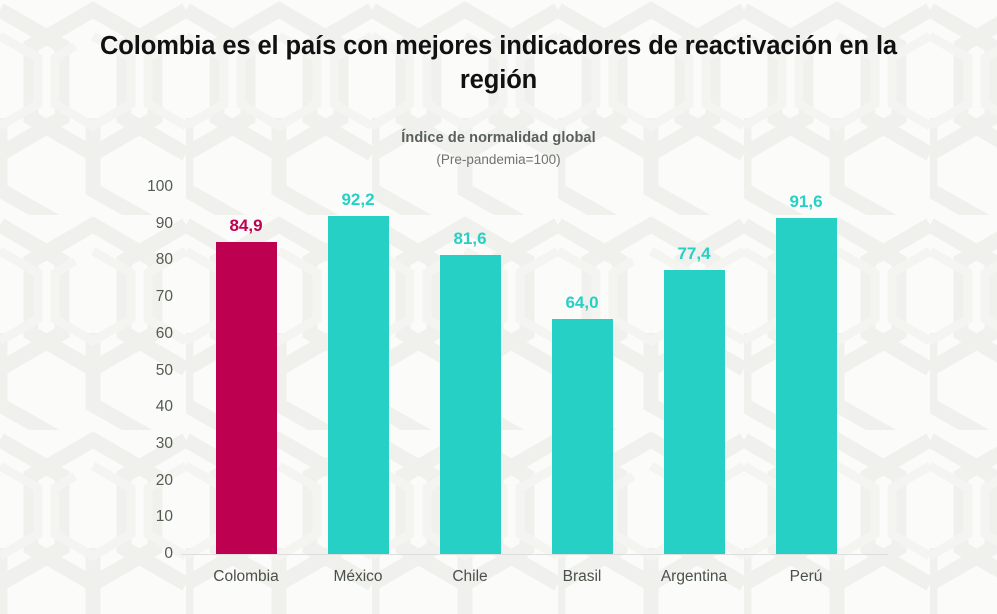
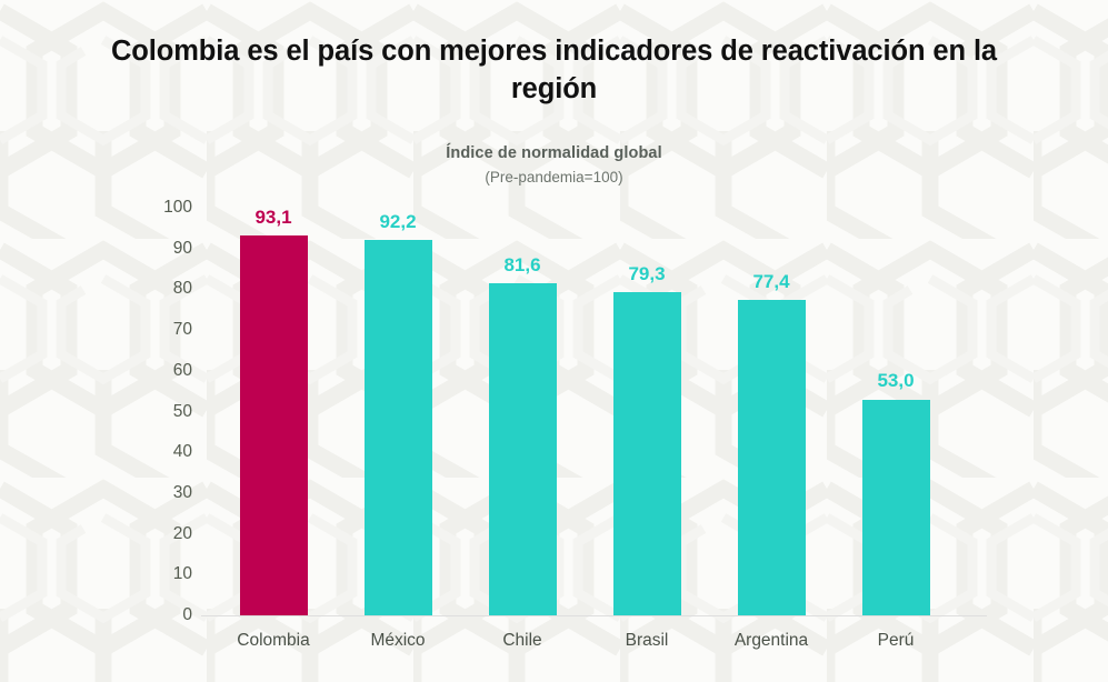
Colombia: 84,9 -> 93,1
Brasil: 64,0 -> 79,3
Perú: 91,6 -> 53,0
